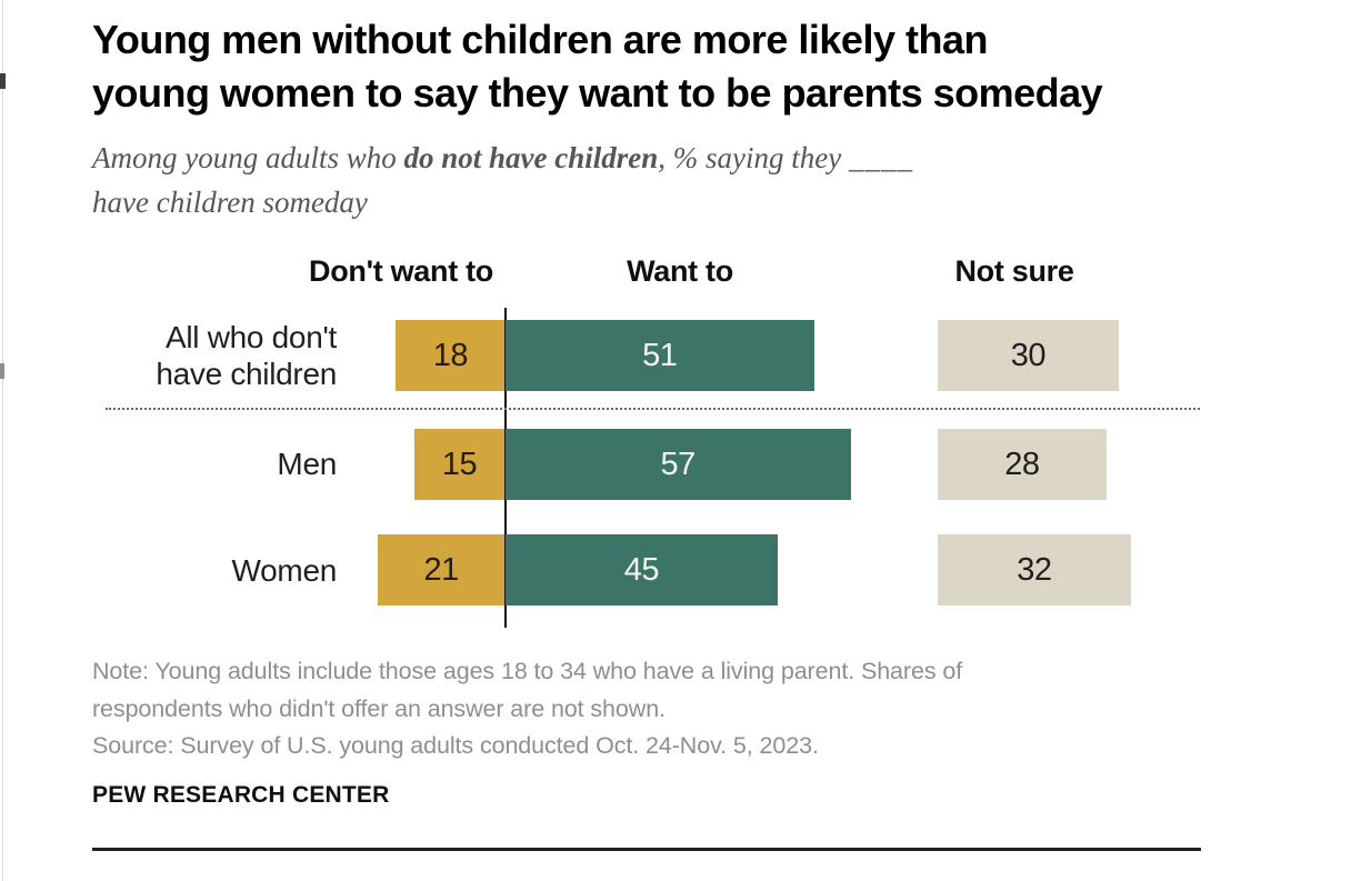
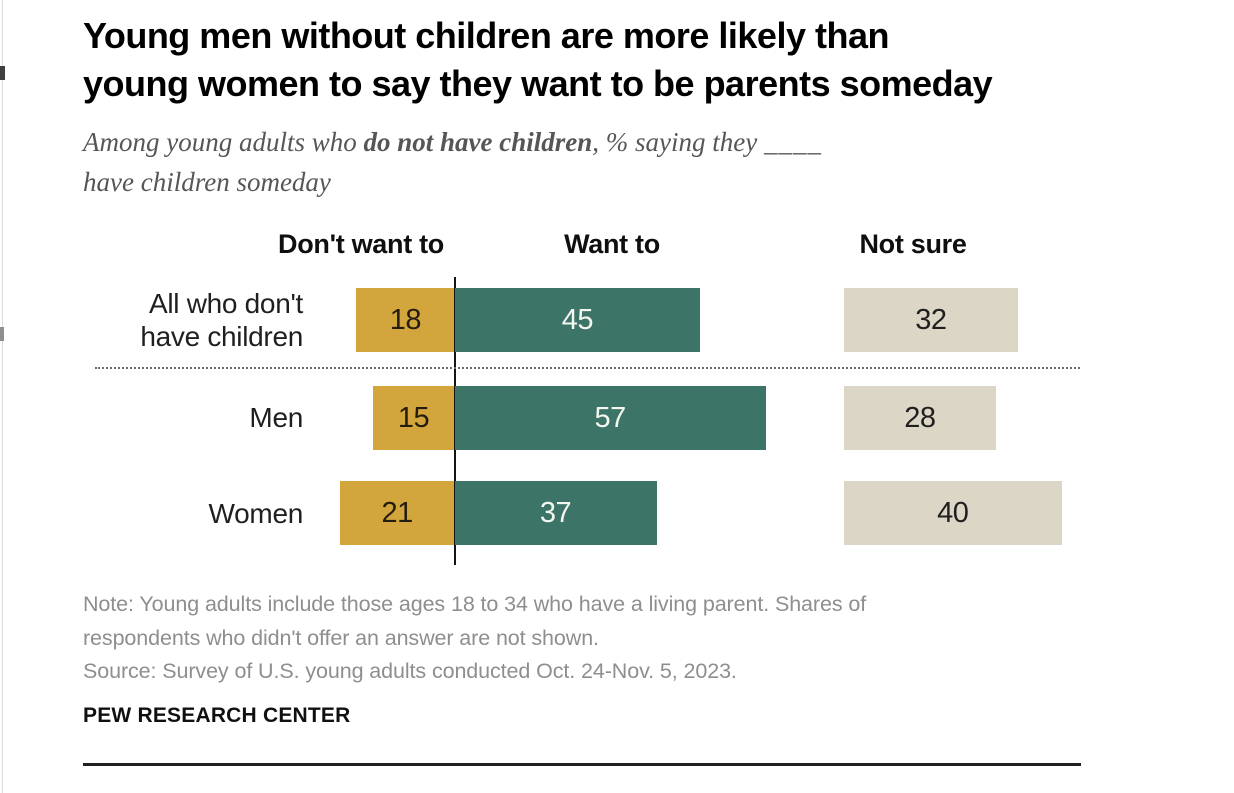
Want to/All who don't have children: 51 -> 45
Not sure/All who don't have children: 30 -> 32
Want to/Women: 45 -> 37
Not sure/Women: 32 -> 40
